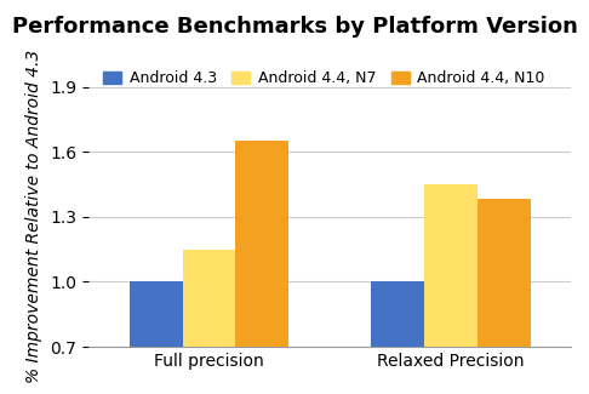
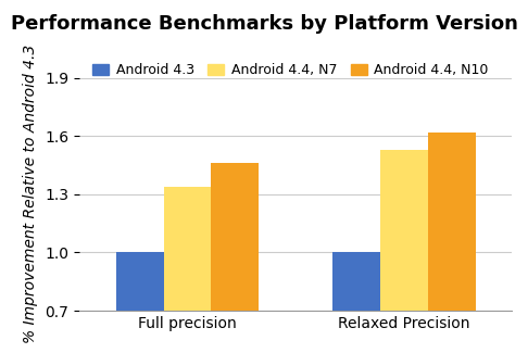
Android 4.4, N7/Full precision: 1.15 -> 1.34
Android 4.4, N10/Full precision: 1.65 -> 1.46
Android 4.4, N7/Relaxed Precision: 1.45 -> 1.53
Android 4.4, N10/Relaxed Precision: 1.38 -> 1.62
